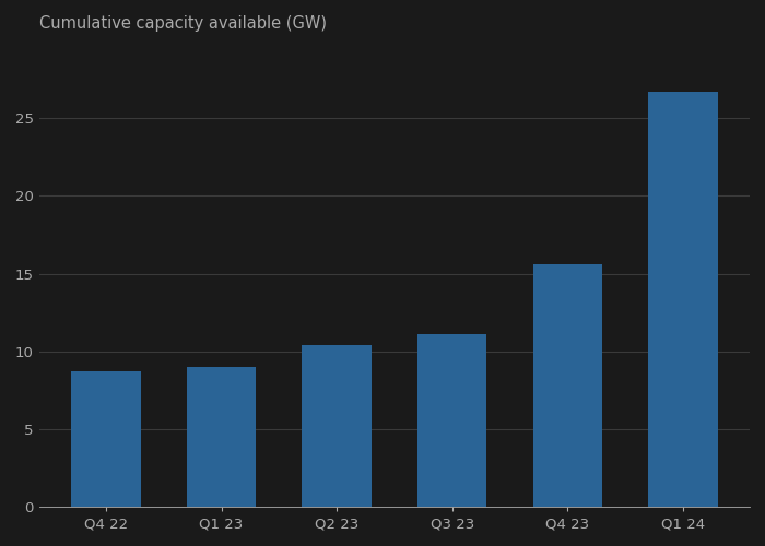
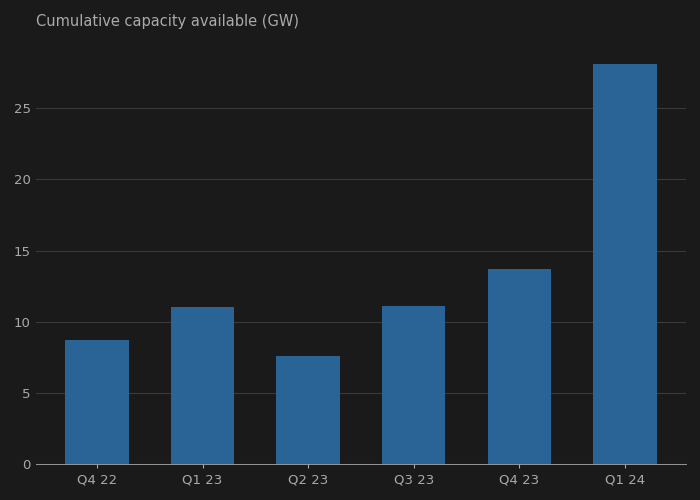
Q1 23: 9.0 -> 11.0
Q2 23: 10.4 -> 7.6
Q4 23: 15.6 -> 13.7
Q1 24: 26.7 -> 28.1
